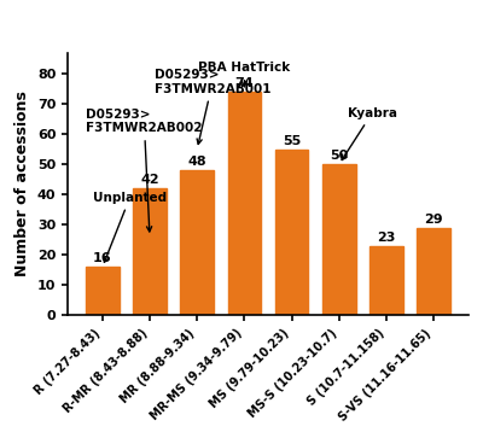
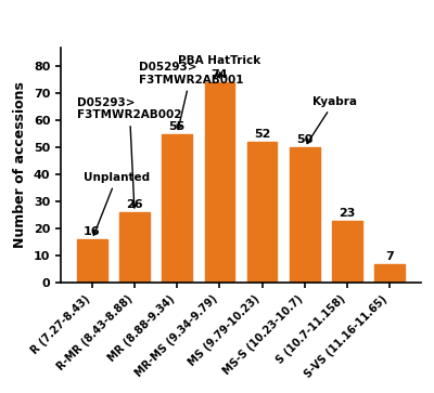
R-MR (8.43-8.88): 42 -> 26
MR (8.88-9.34): 48 -> 55
MS (9.79-10.23): 55 -> 52
S-VS (11.16-11.65): 29 -> 7
